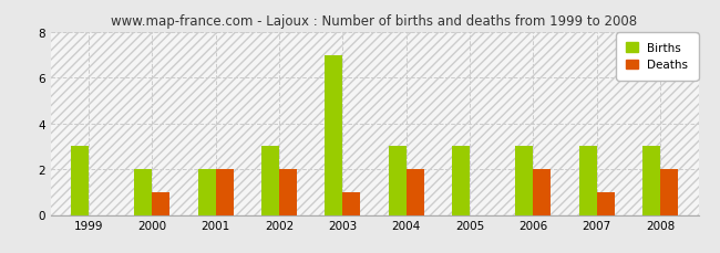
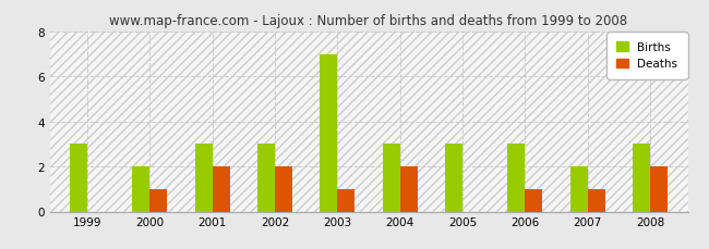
Births/2001: 2 -> 3
Deaths/2006: 2 -> 1
Births/2007: 3 -> 2
